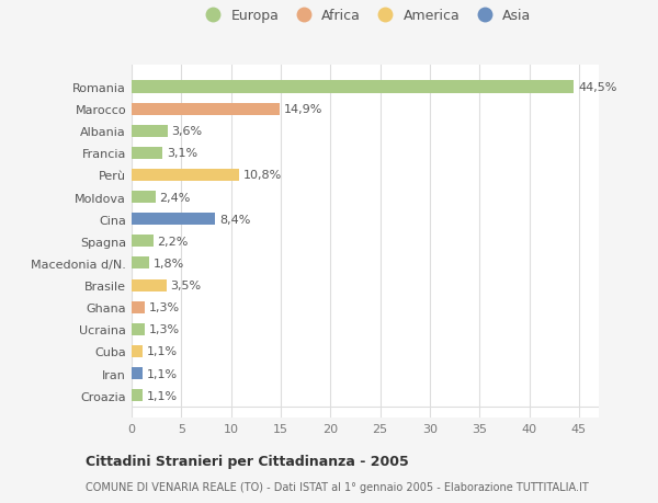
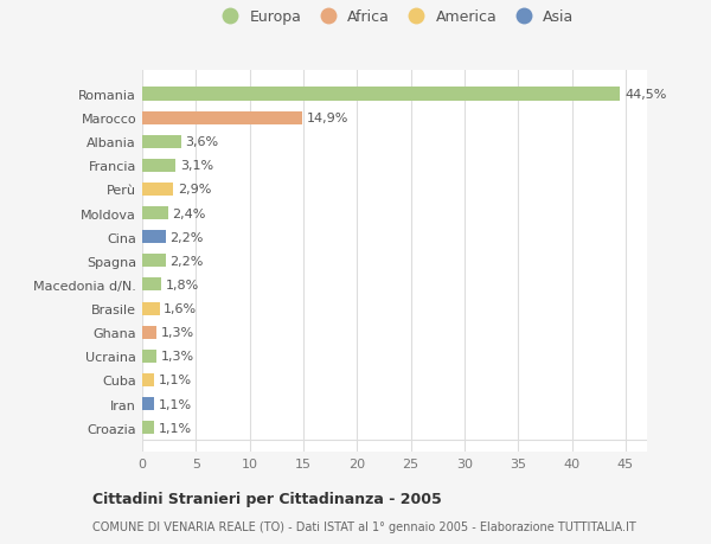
Perù: 10,8% -> 2,9%
Cina: 8,4% -> 2,2%
Brasile: 3,5% -> 1,6%
